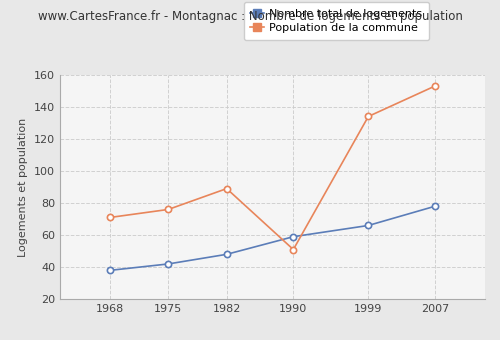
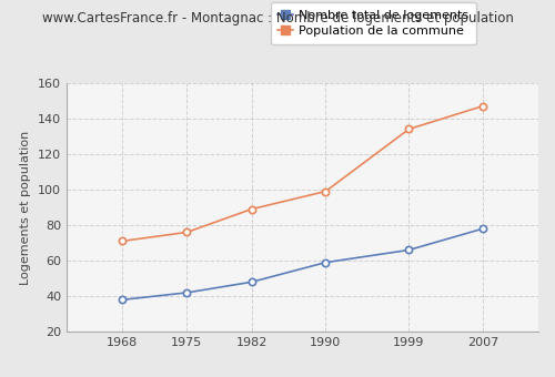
Population de la commune/1990: 51 -> 99
Population de la commune/2007: 153 -> 147
